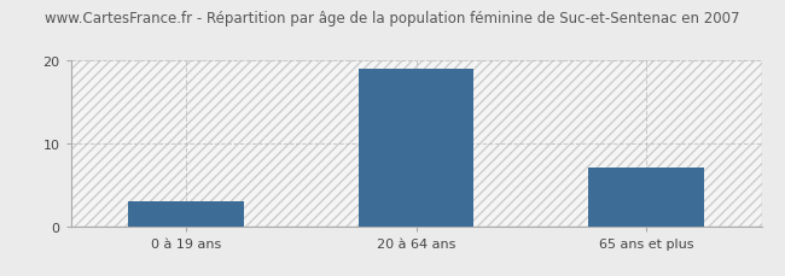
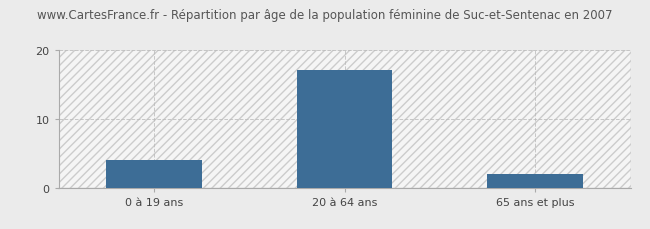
0 à 19 ans: 3 -> 4
20 à 64 ans: 19 -> 17
65 ans et plus: 7 -> 2
